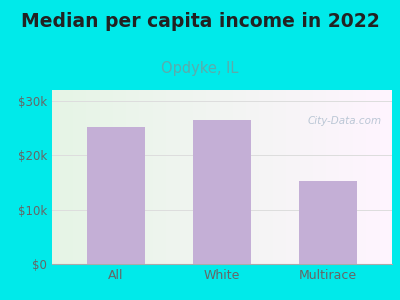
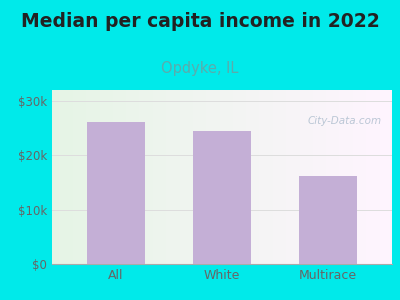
All: $25.2k -> $26.2k
White: $26.5k -> $24.4k
Multirace: $15.2k -> $16.2k
